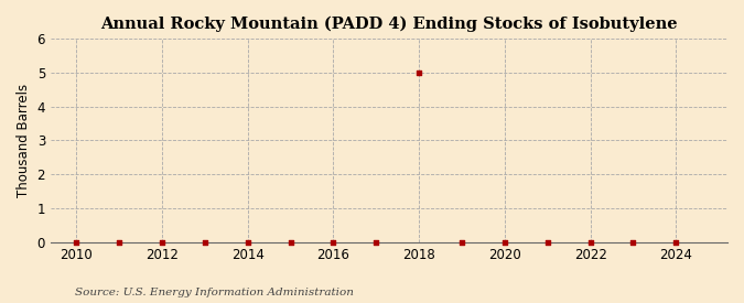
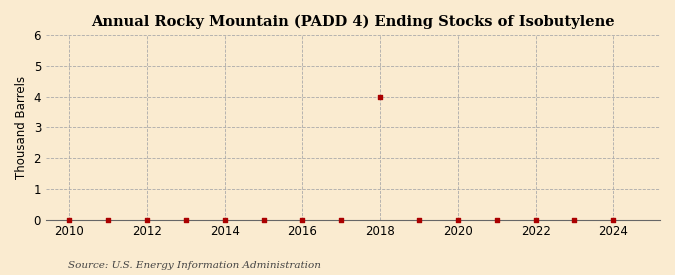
2018: 5 -> 4
